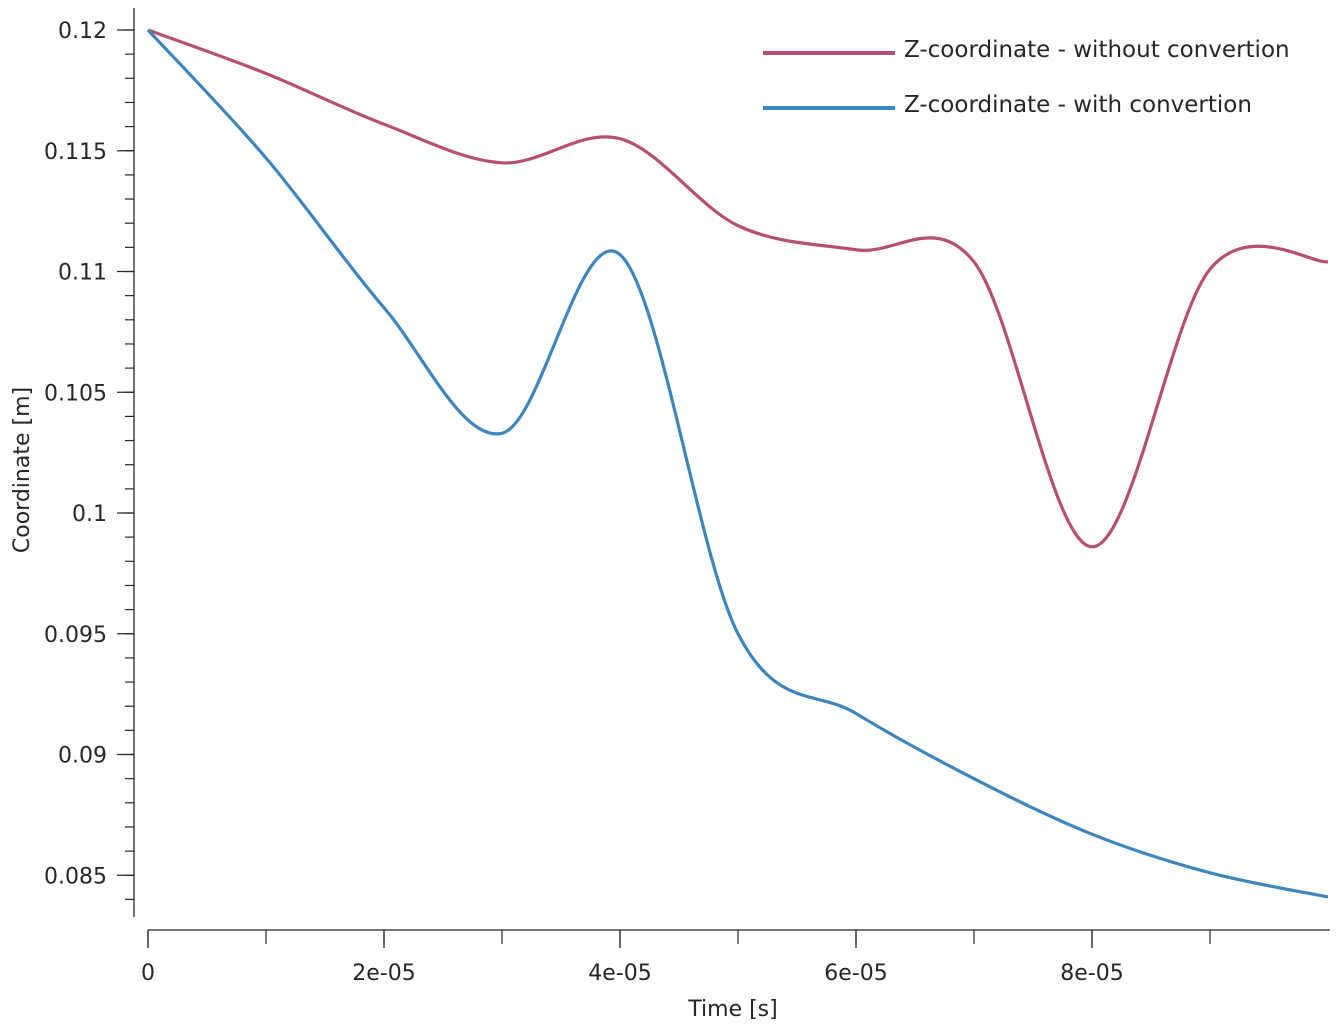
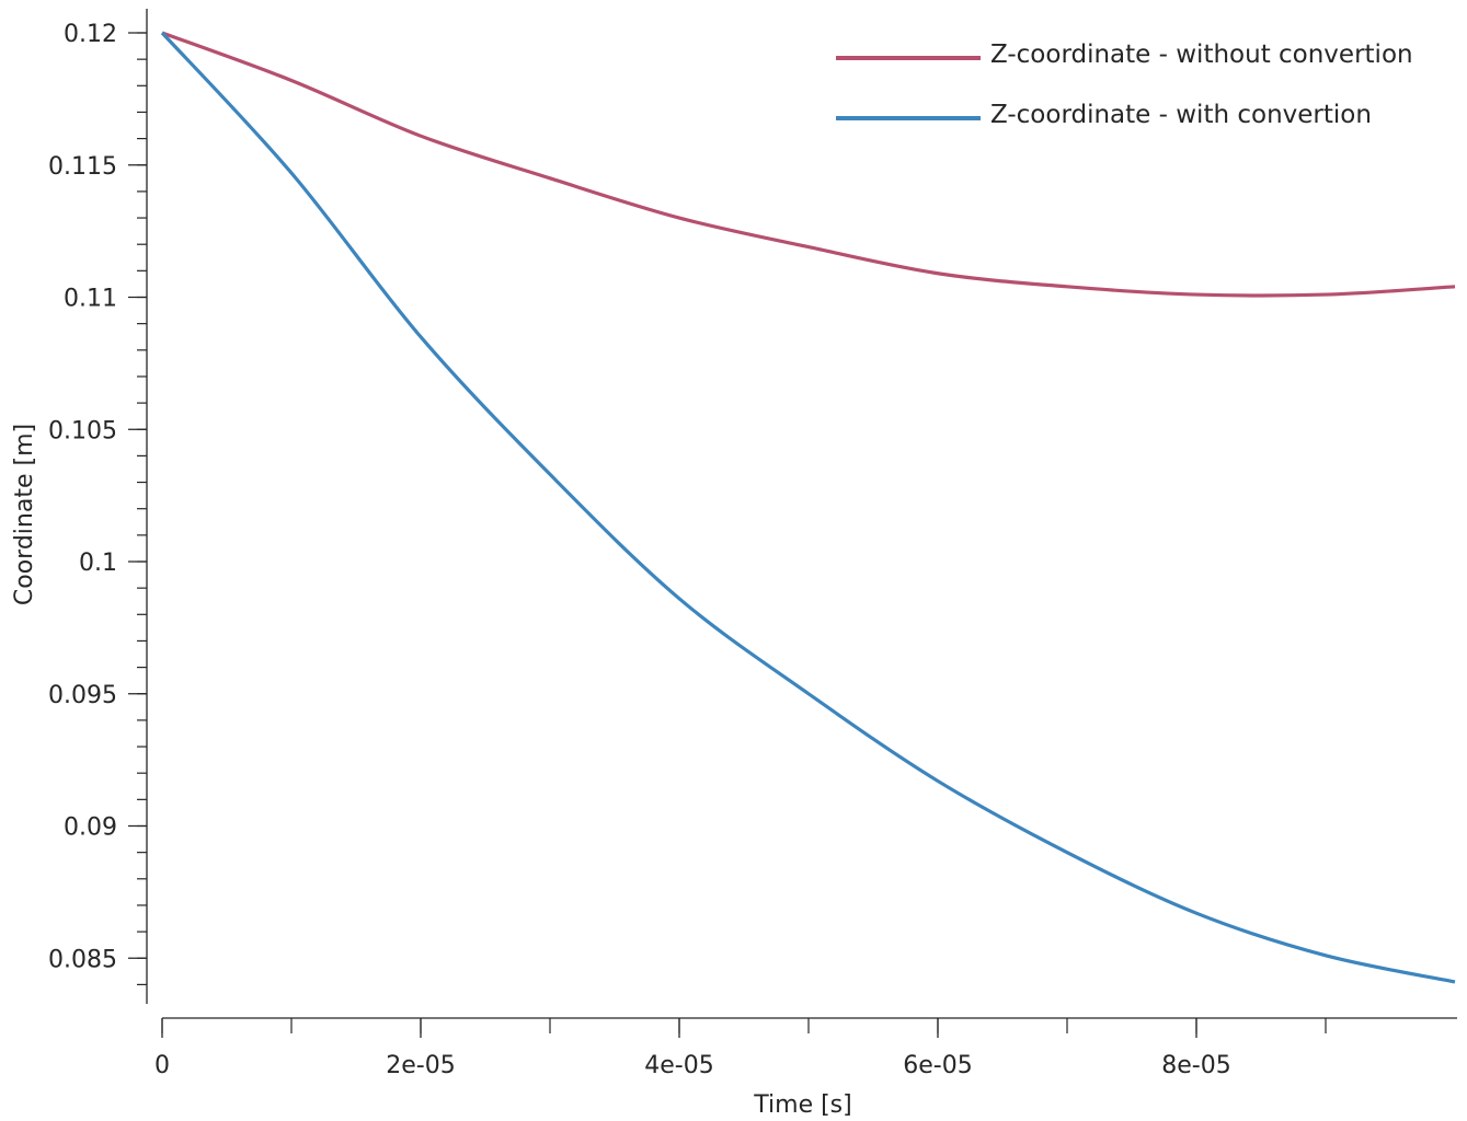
Z-coordinate - without convertion/4e-05: 0.1155 -> 0.1130
Z-coordinate - with convertion/4e-05: 0.1107 -> 0.0986
Z-coordinate - without convertion/8e-05: 0.0986 -> 0.1101
